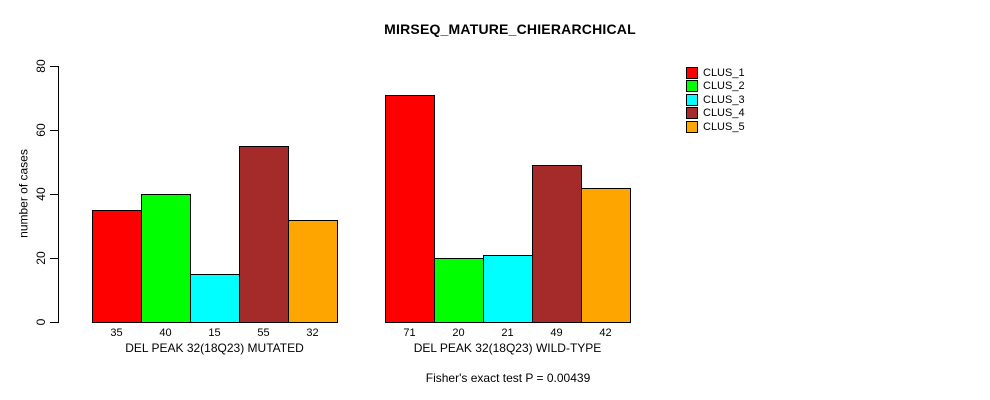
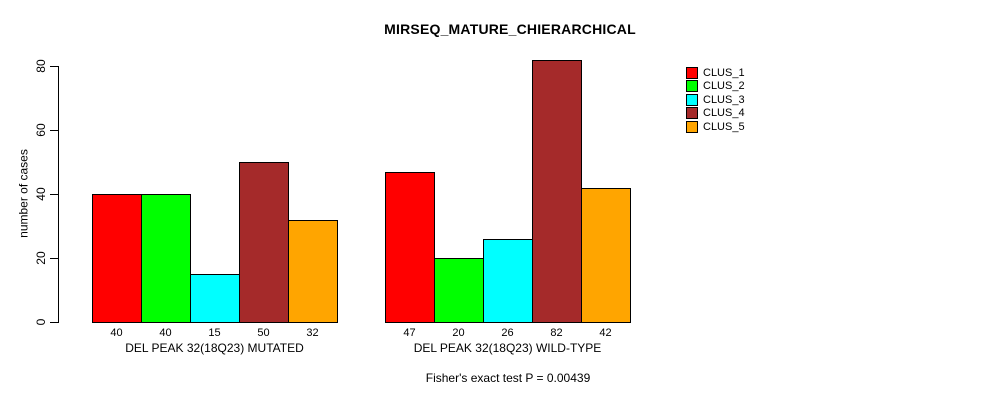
CLUS_1/DEL PEAK 32(18Q23) MUTATED: 35 -> 40
CLUS_4/DEL PEAK 32(18Q23) MUTATED: 55 -> 50
CLUS_1/DEL PEAK 32(18Q23) WILD-TYPE: 71 -> 47
CLUS_3/DEL PEAK 32(18Q23) WILD-TYPE: 21 -> 26
CLUS_4/DEL PEAK 32(18Q23) WILD-TYPE: 49 -> 82
